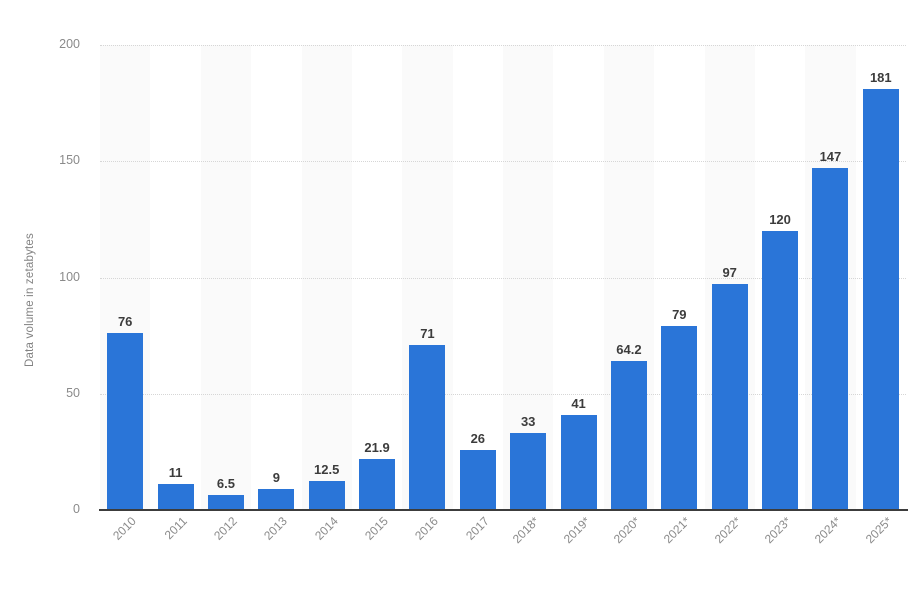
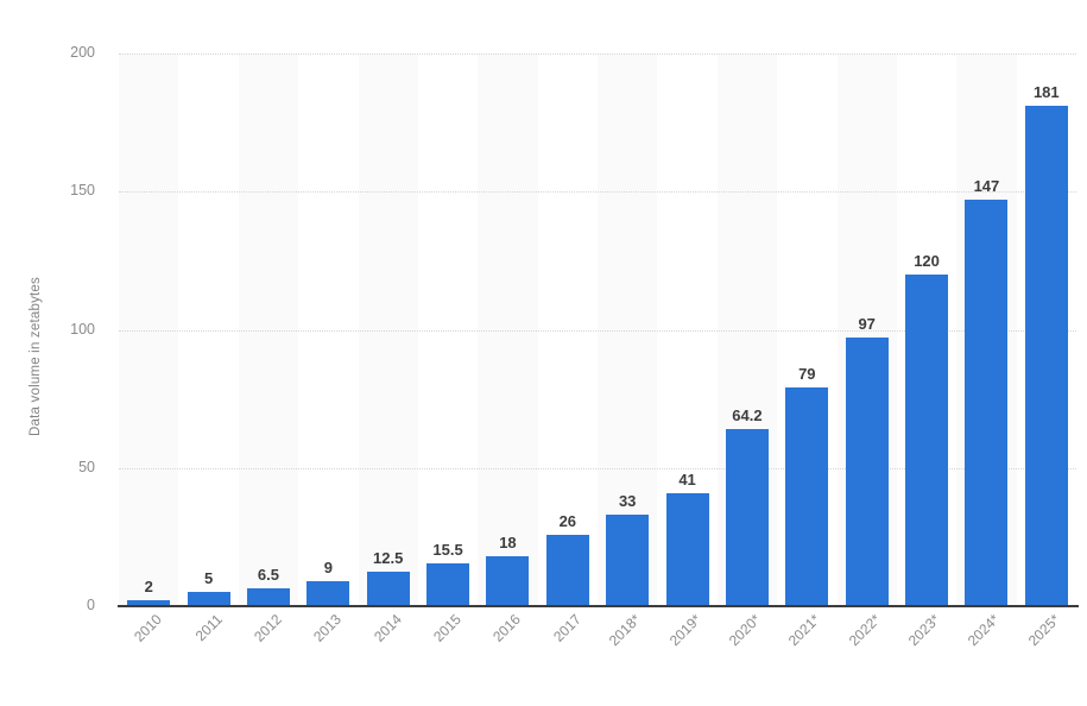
2010: 76 -> 2
2011: 11 -> 5
2015: 21.9 -> 15.5
2016: 71 -> 18
